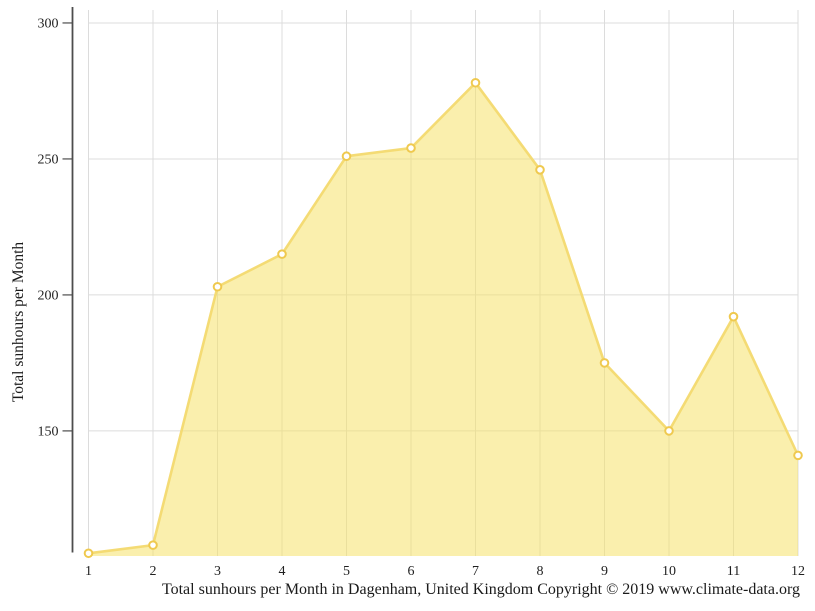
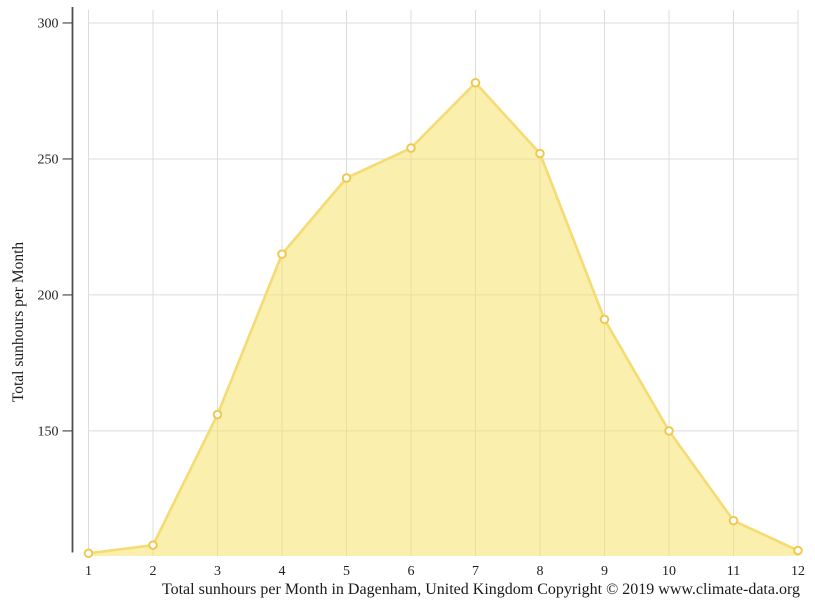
3: 203 -> 156
5: 251 -> 243
8: 246 -> 252
9: 175 -> 191
11: 192 -> 117
12: 141 -> 106
